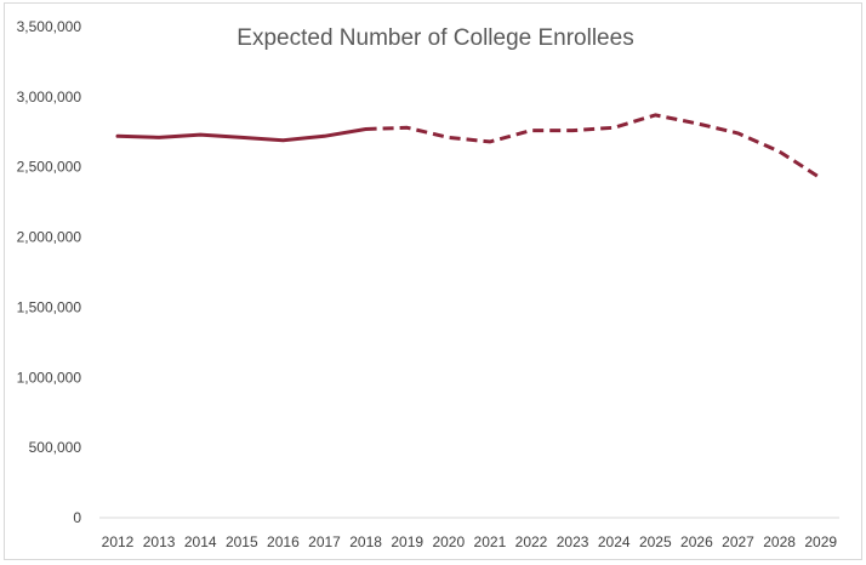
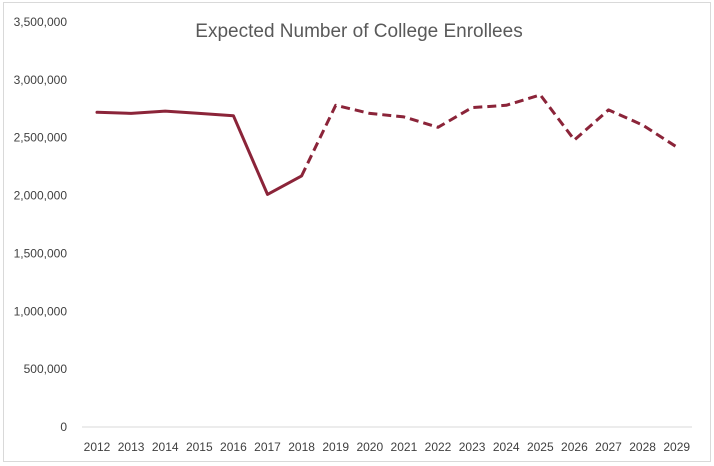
2017: 2720000 -> 2010000
2018: 2770000 -> 2170000
2022: 2760000 -> 2590000
2026: 2810000 -> 2480000
